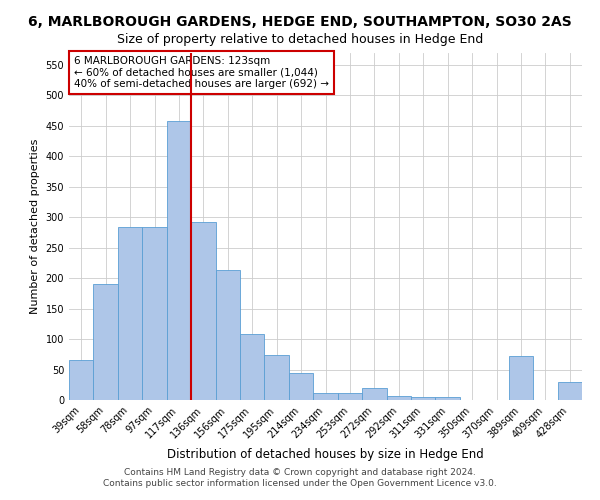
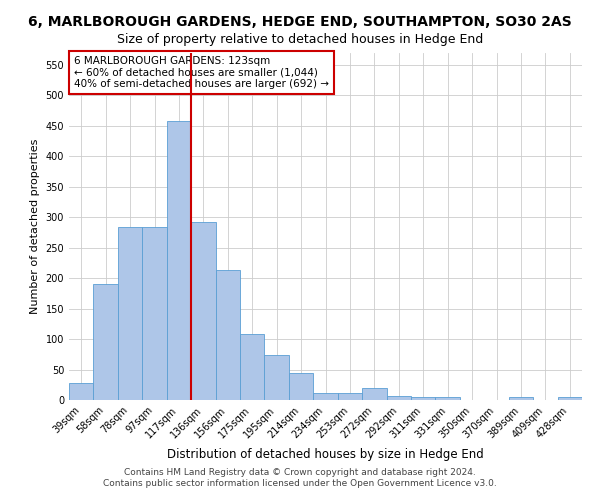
39sqm: 66 -> 28
389sqm: 72 -> 5
428sqm: 30 -> 5
